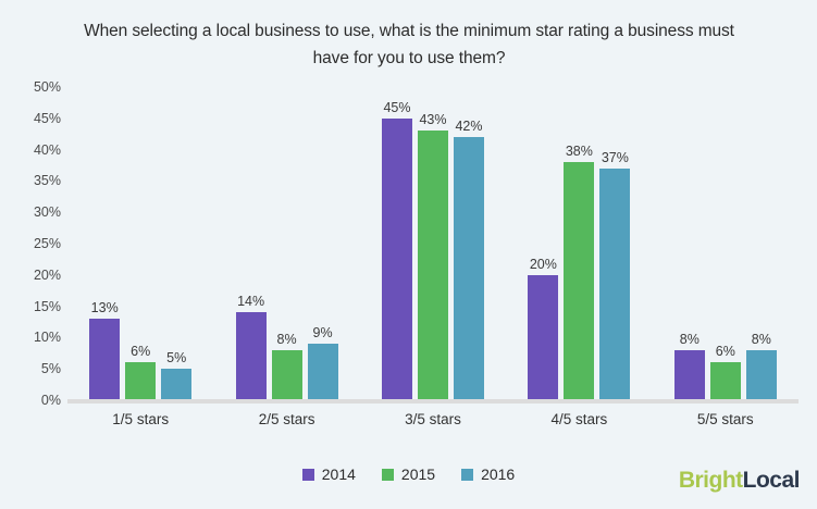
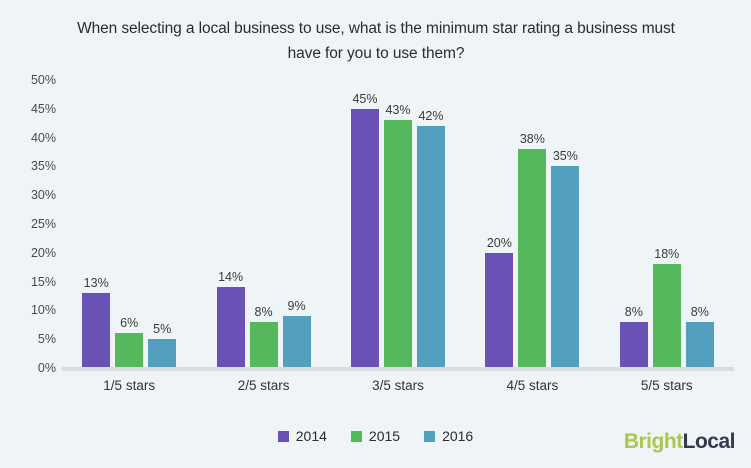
2016/4/5 stars: 37% -> 35%
2015/5/5 stars: 6% -> 18%
